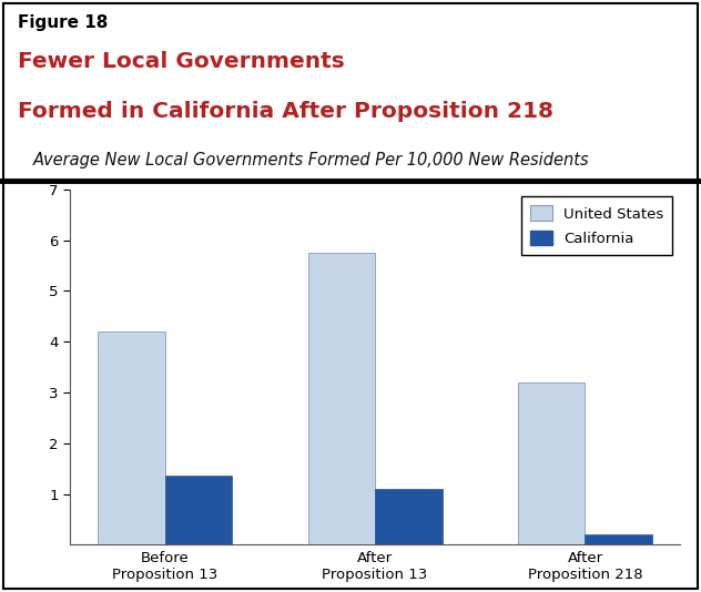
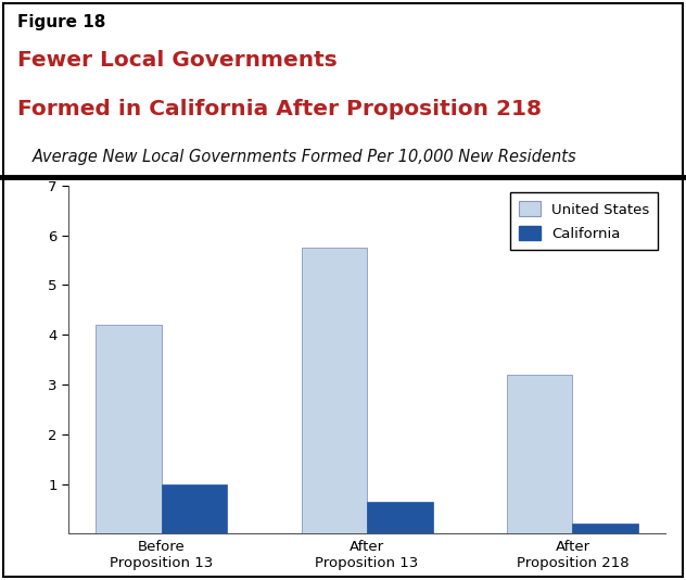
California/Before Proposition 13: 1.35 -> 1.00
California/After Proposition 13: 1.10 -> 0.65
